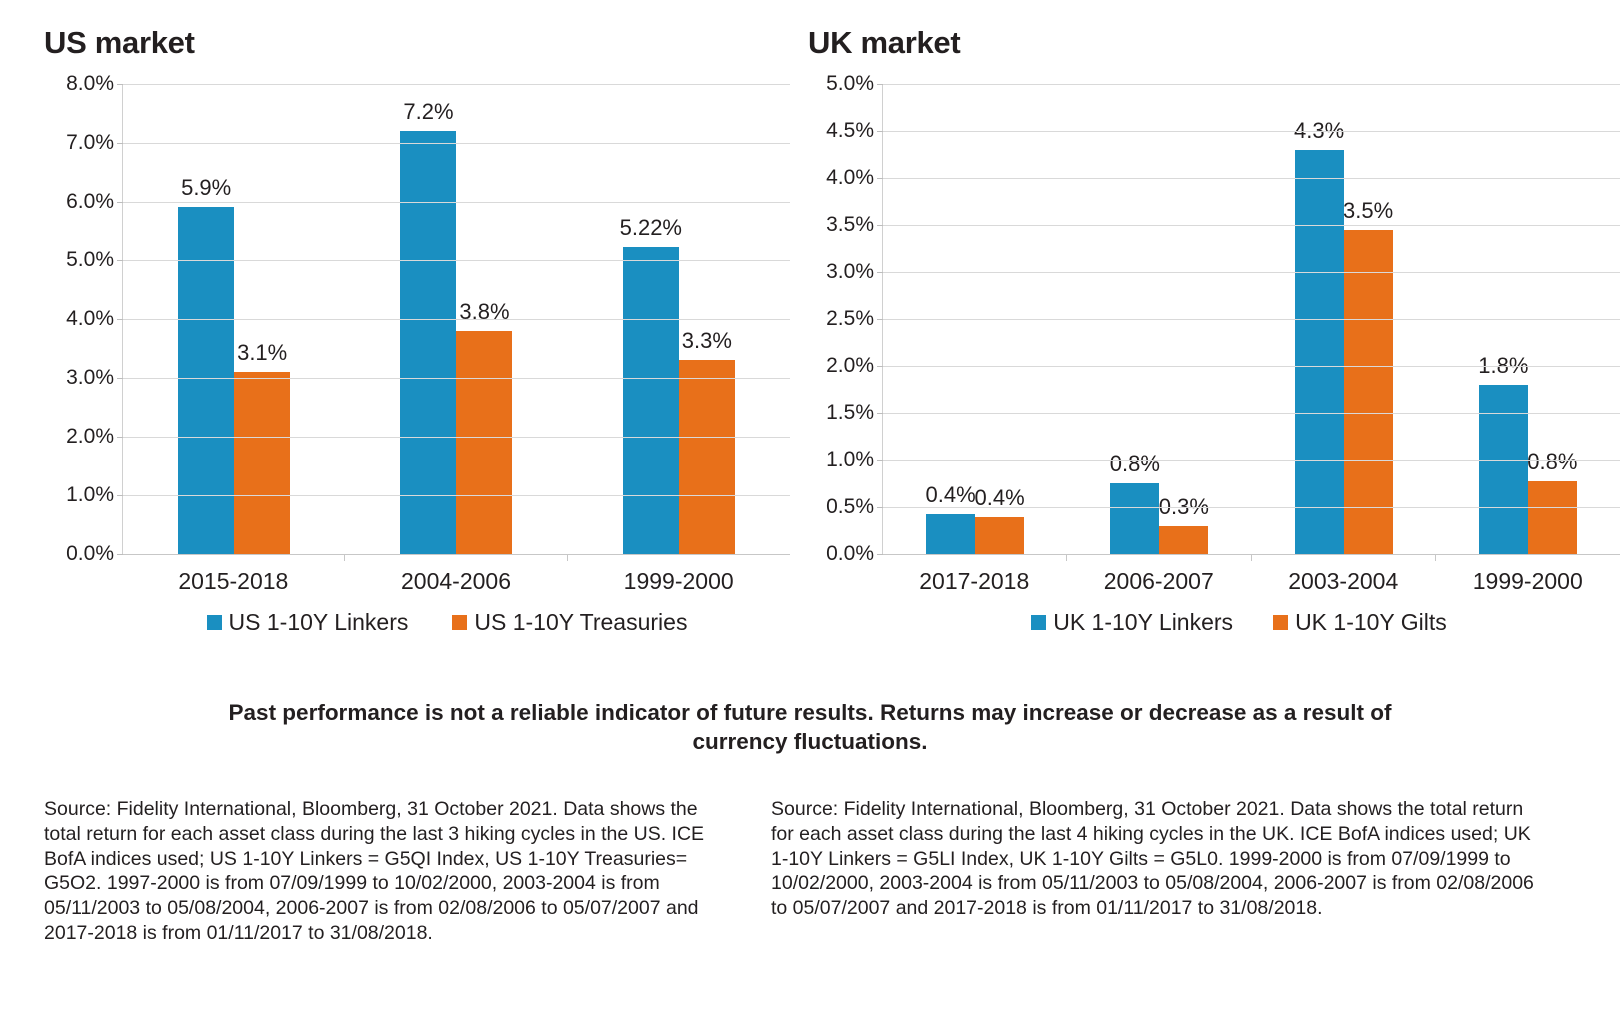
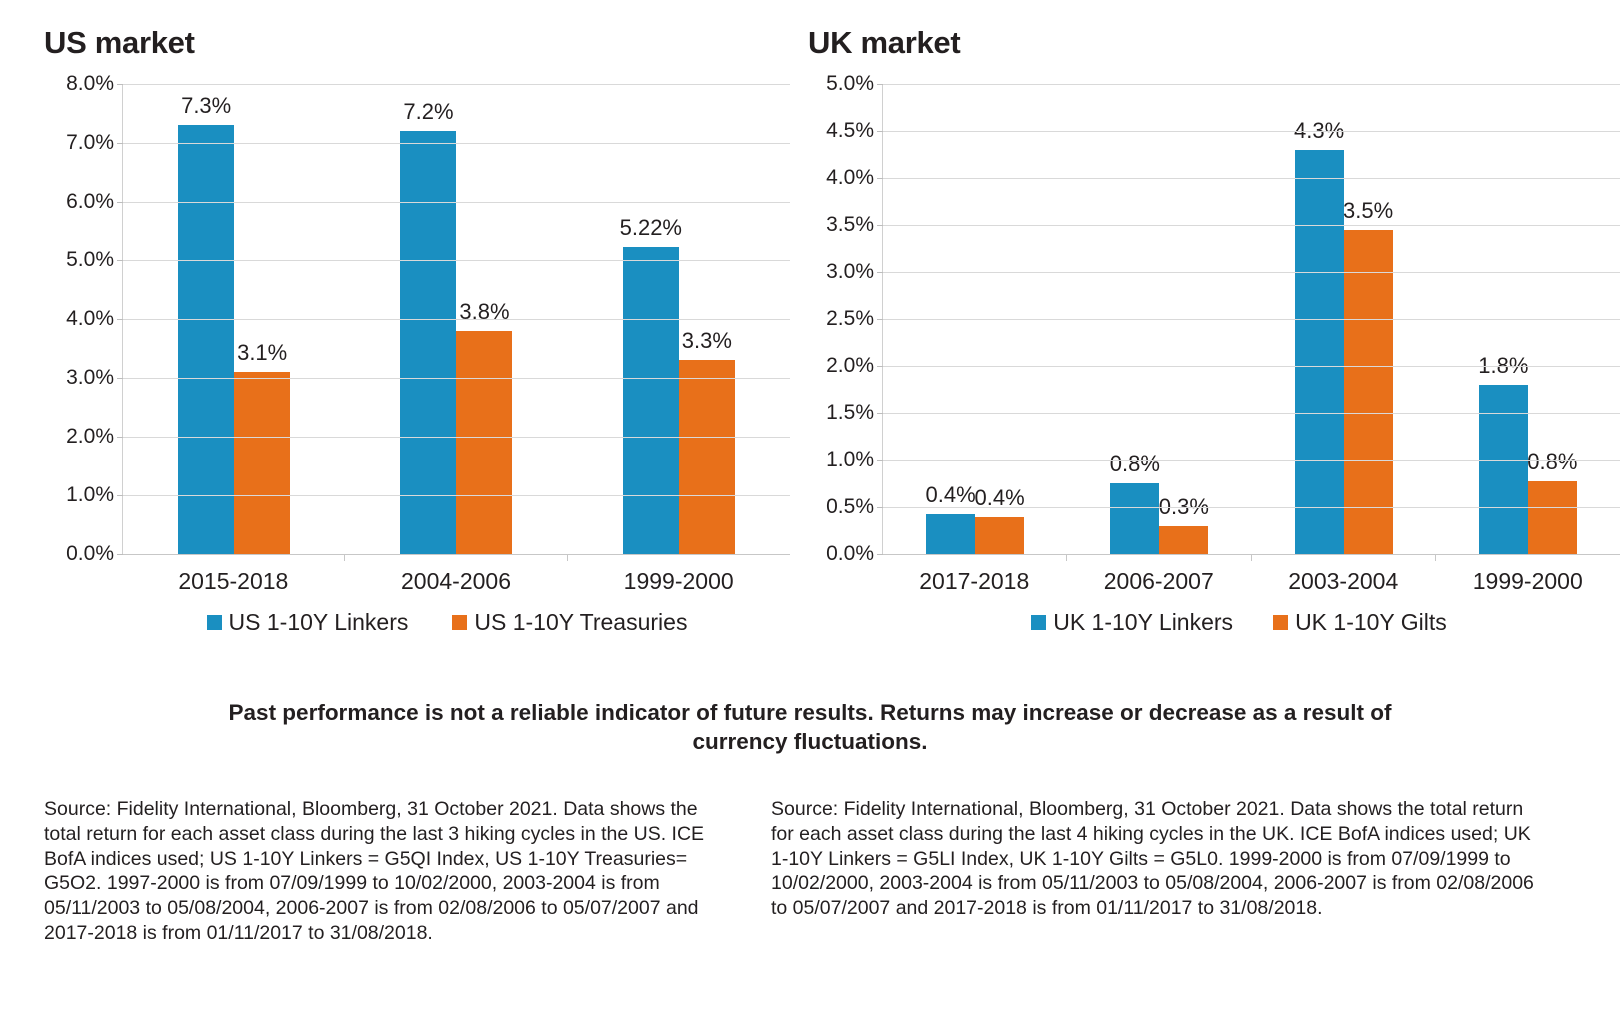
US market/US 1-10Y Linkers/2015-2018: 5.9% -> 7.3%
